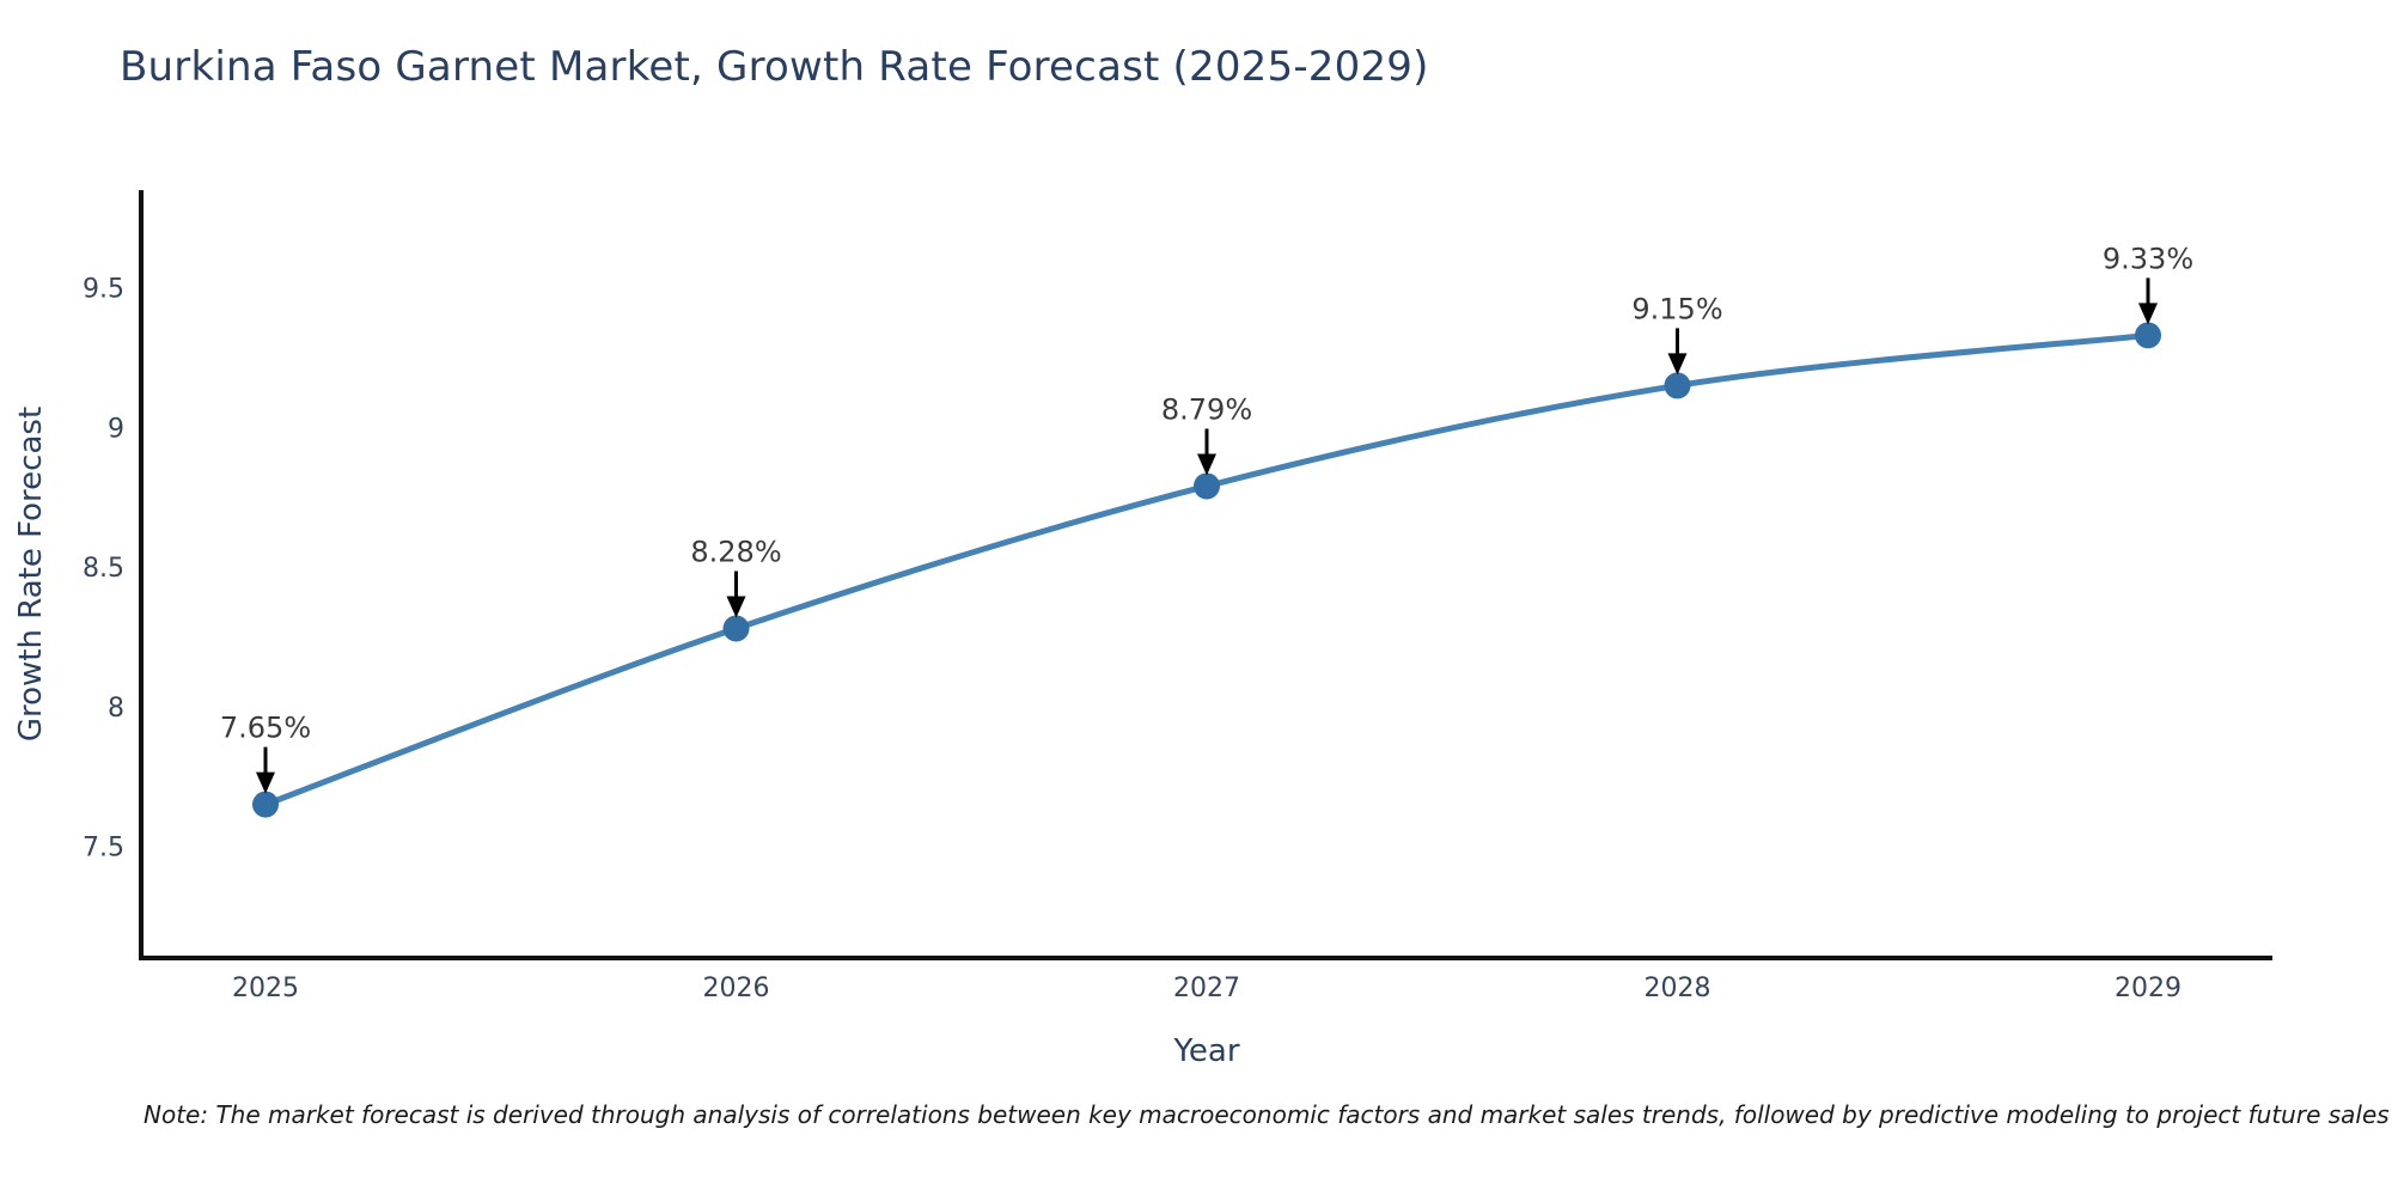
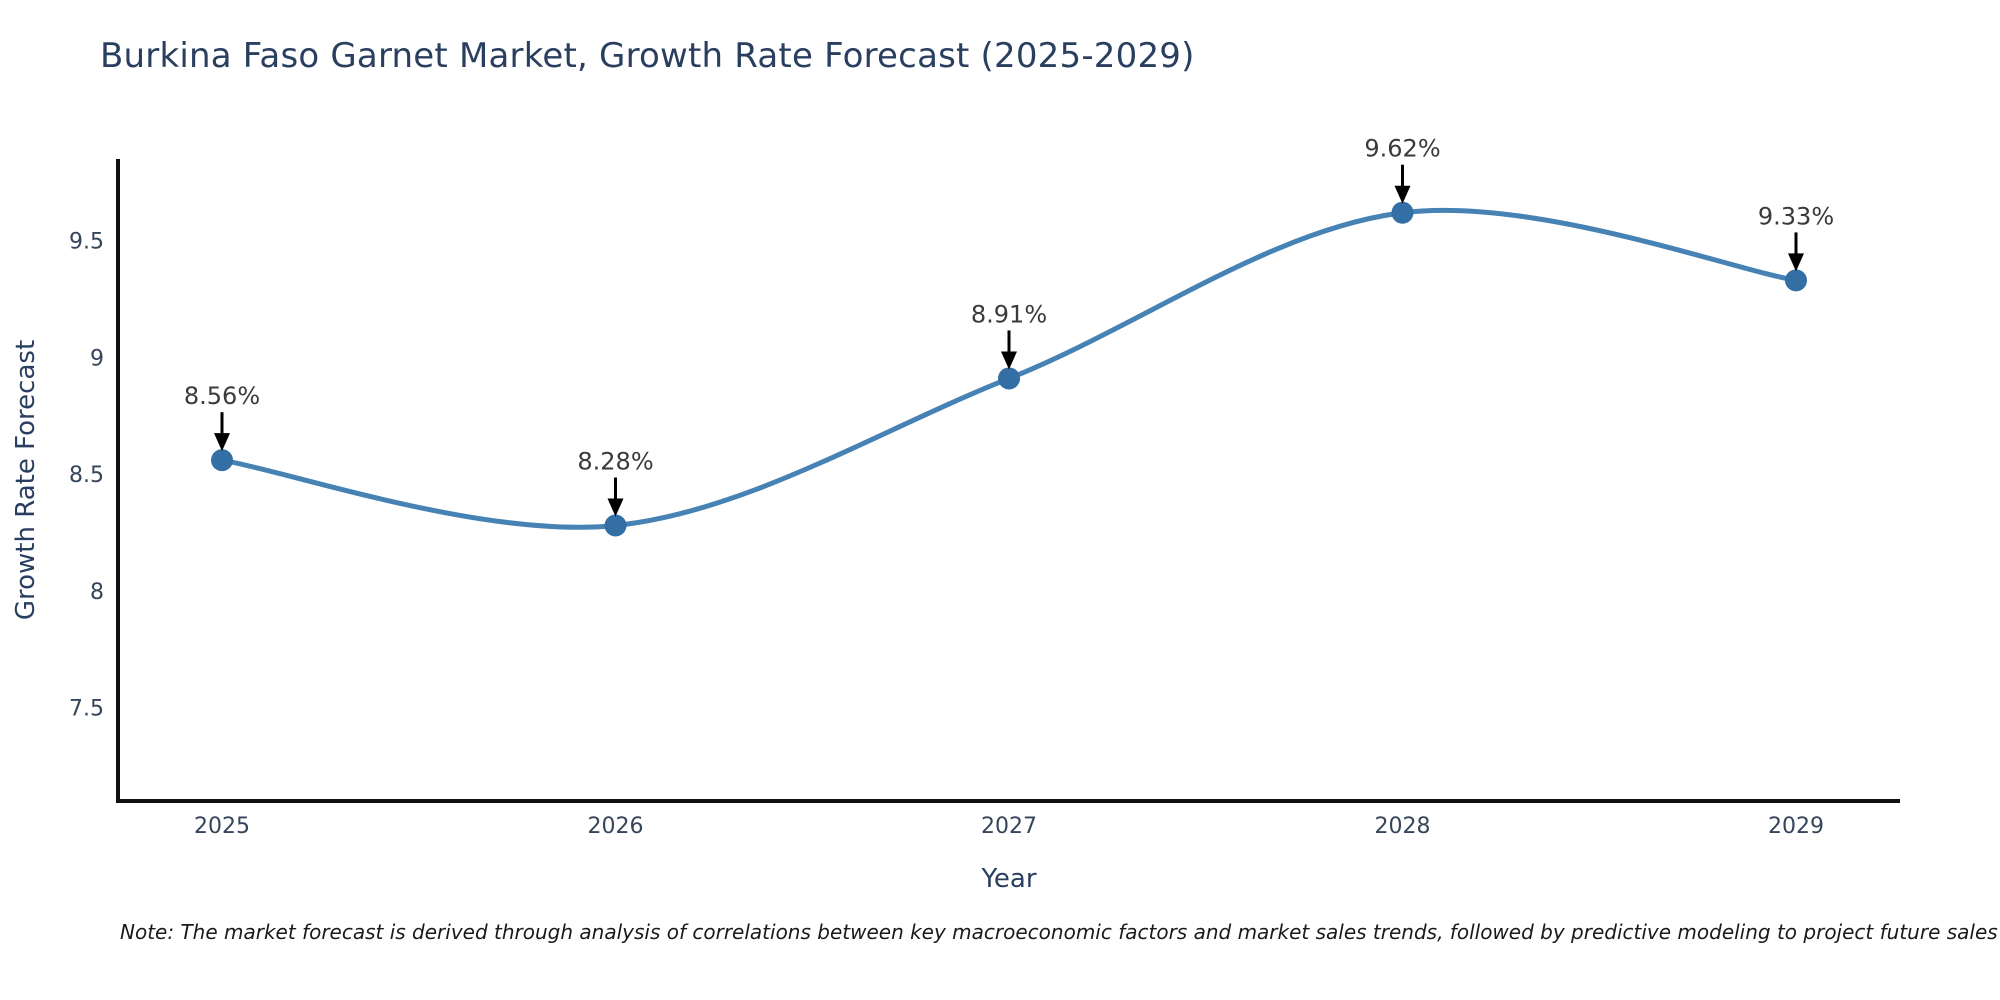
2025: 7.65% -> 8.56%
2027: 8.79% -> 8.91%
2028: 9.15% -> 9.62%
